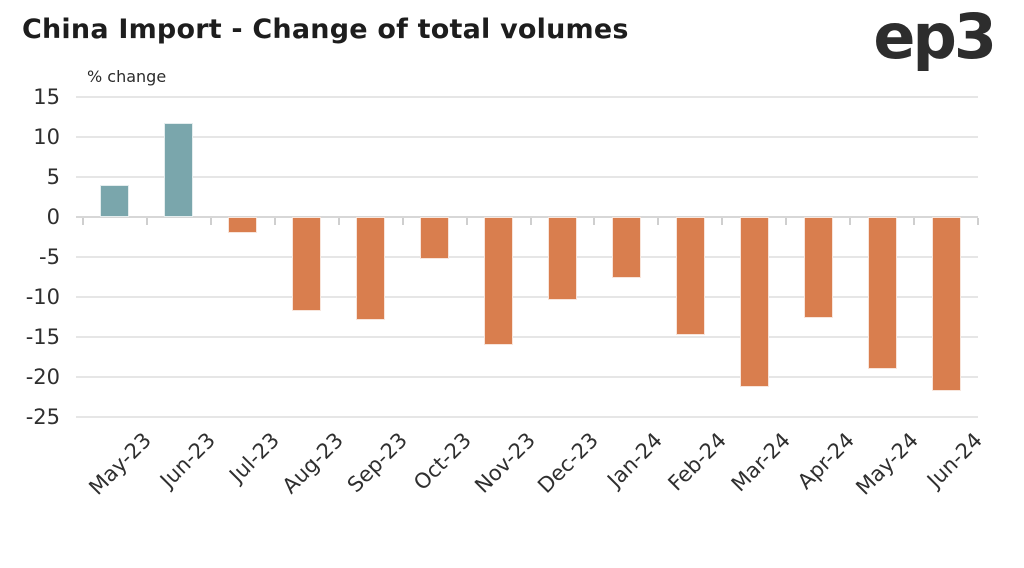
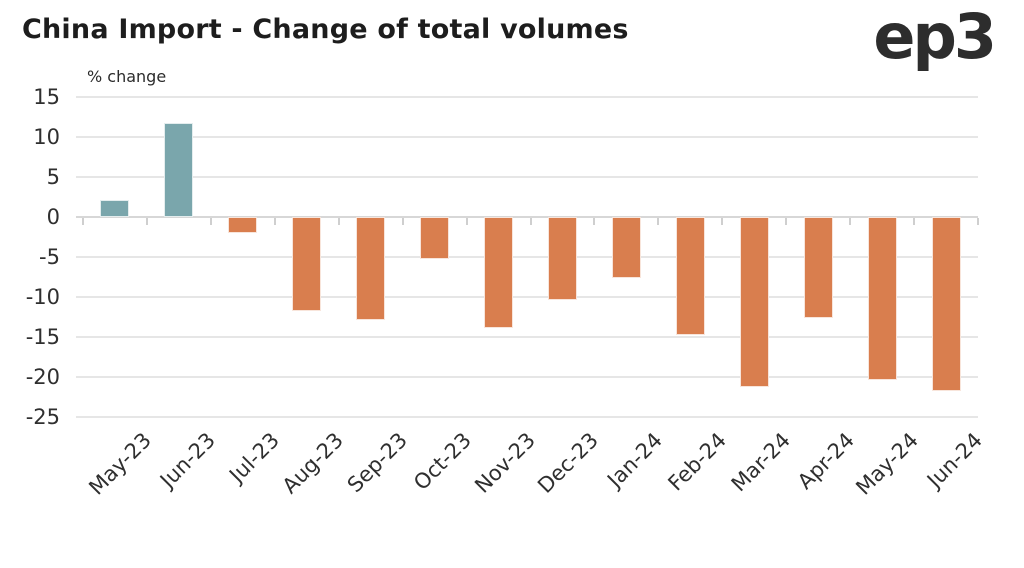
May-23: 4 -> 2
Nov-23: -16 -> -14
May-24: -19 -> -20
